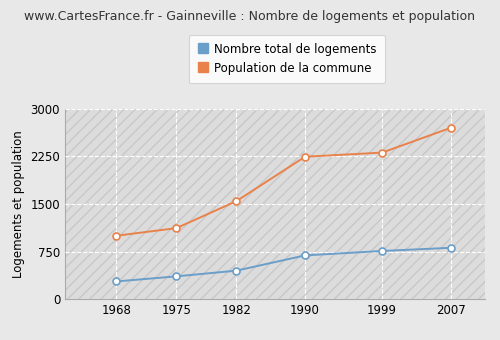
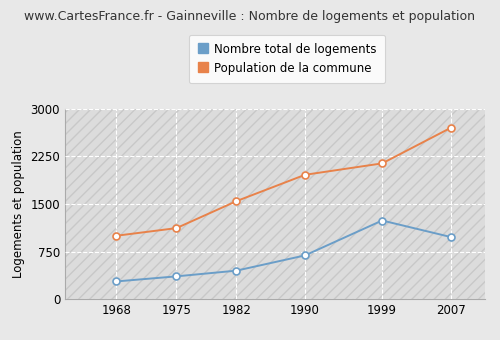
Population de la commune/1990: 2240 -> 1960
Nombre total de logements/1999: 760 -> 1240
Population de la commune/1999: 2310 -> 2140
Nombre total de logements/2007: 810 -> 980
